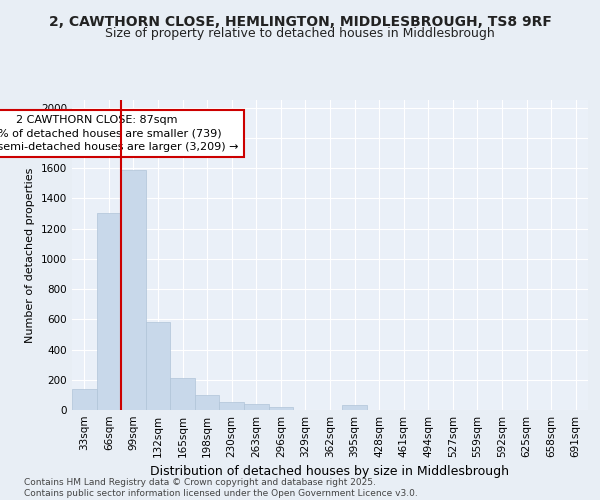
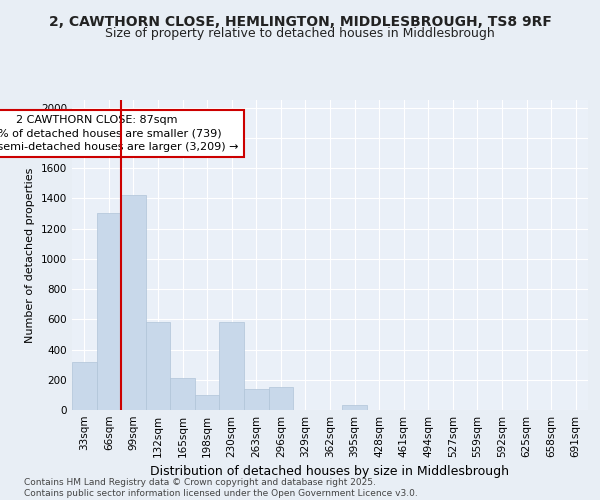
33sqm: 140 -> 320
99sqm: 1590 -> 1420
230sqm: 60 -> 580
263sqm: 40 -> 140
296sqm: 20 -> 150
